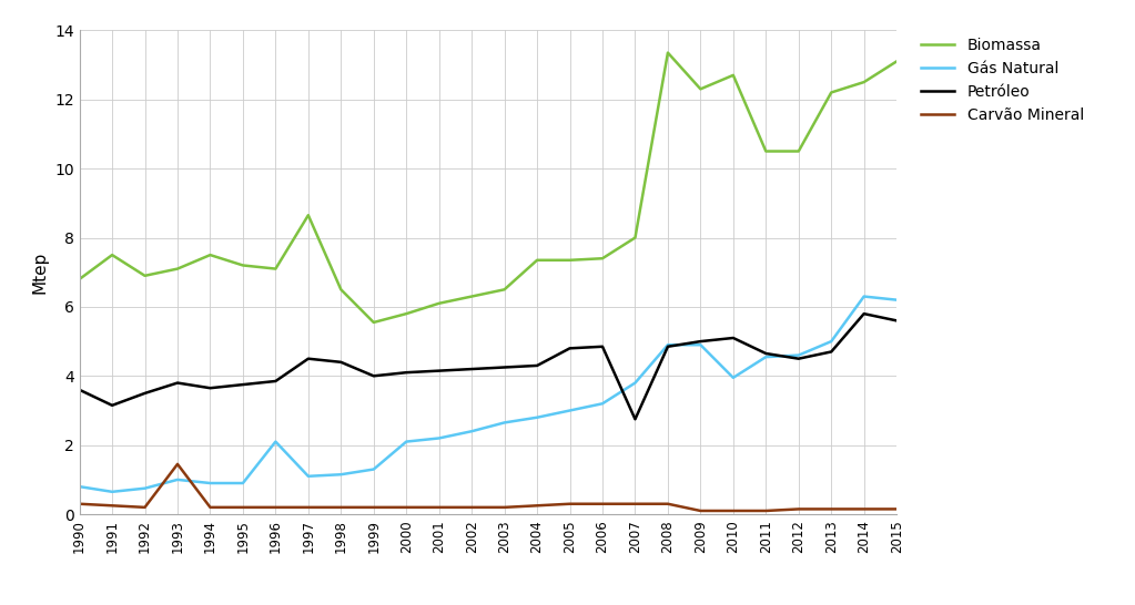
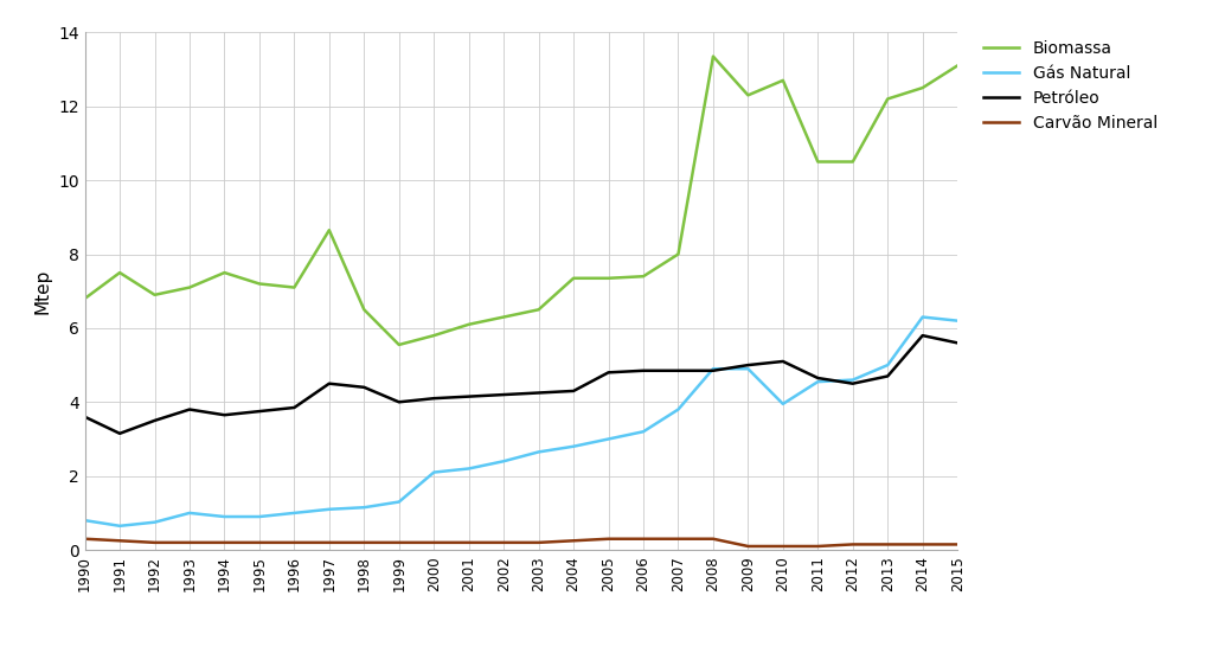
Carvão Mineral/1993: 1.45 -> 0.20
Gás Natural/1996: 2.10 -> 1.00
Petróleo/2007: 2.75 -> 4.85
